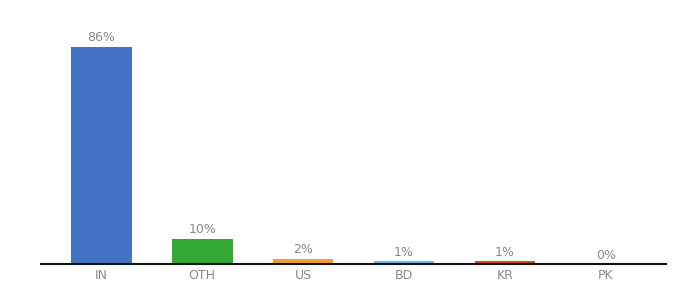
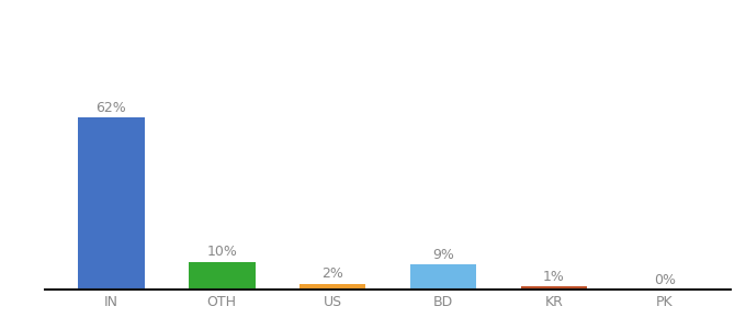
IN: 86% -> 62%
BD: 1% -> 9%
